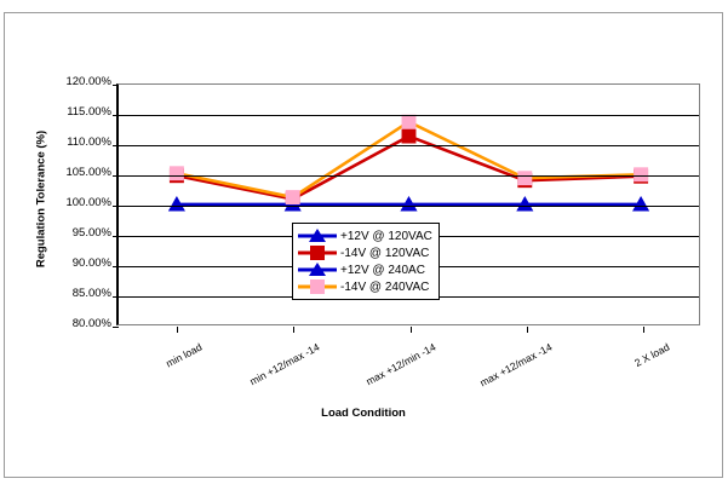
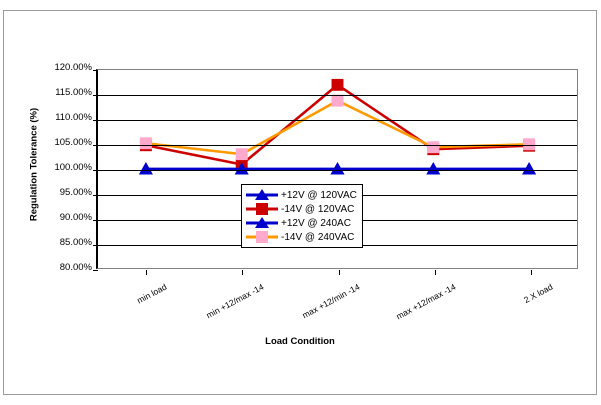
-14V @ 240VAC/min +12/max -14: 101% -> 103%
-14V @ 120VAC/max +12/min -14: 111% -> 117%
